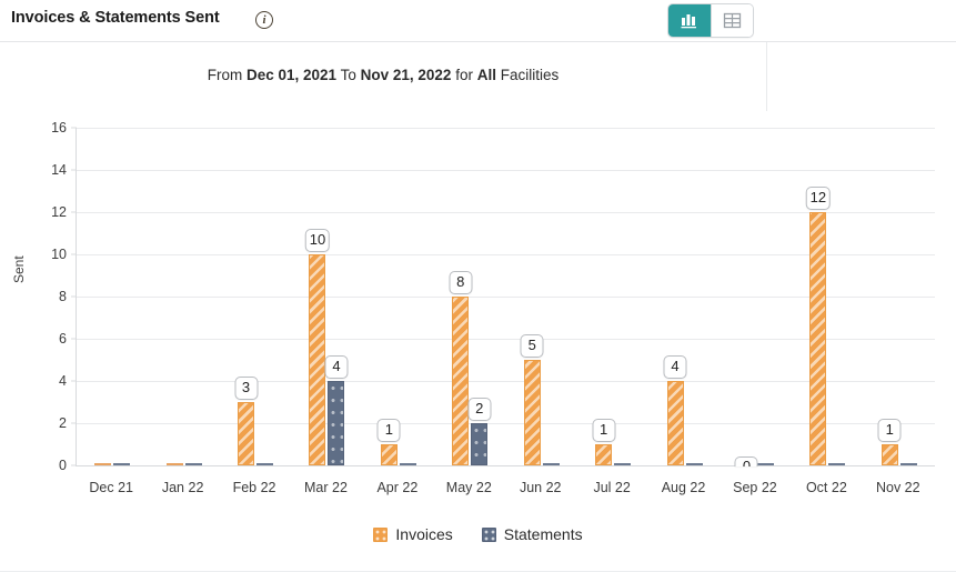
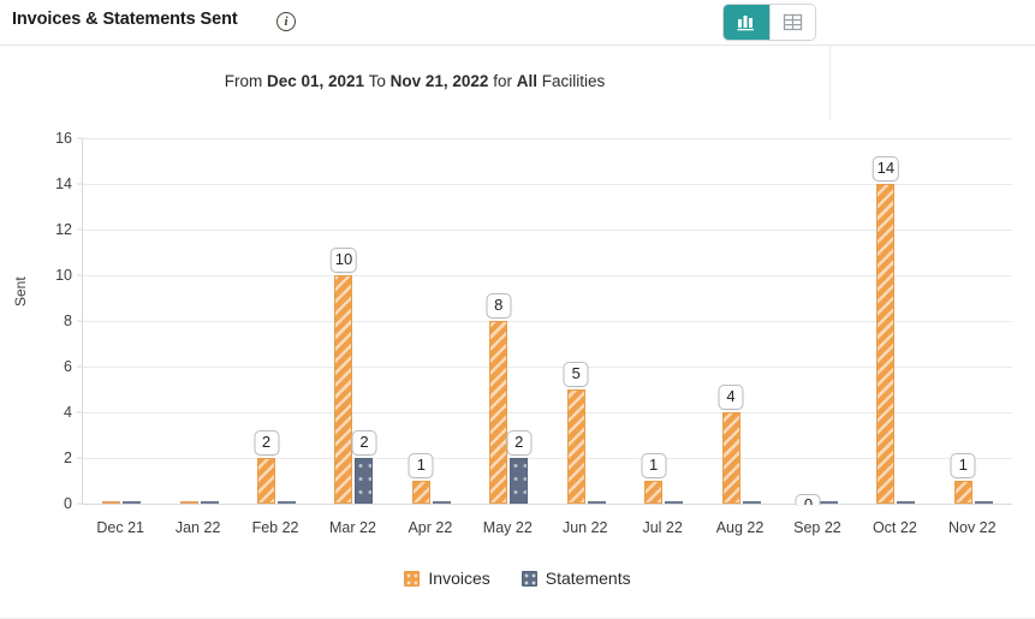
Invoices/Feb 22: 3 -> 2
Statements/Mar 22: 4 -> 2
Invoices/Oct 22: 12 -> 14
